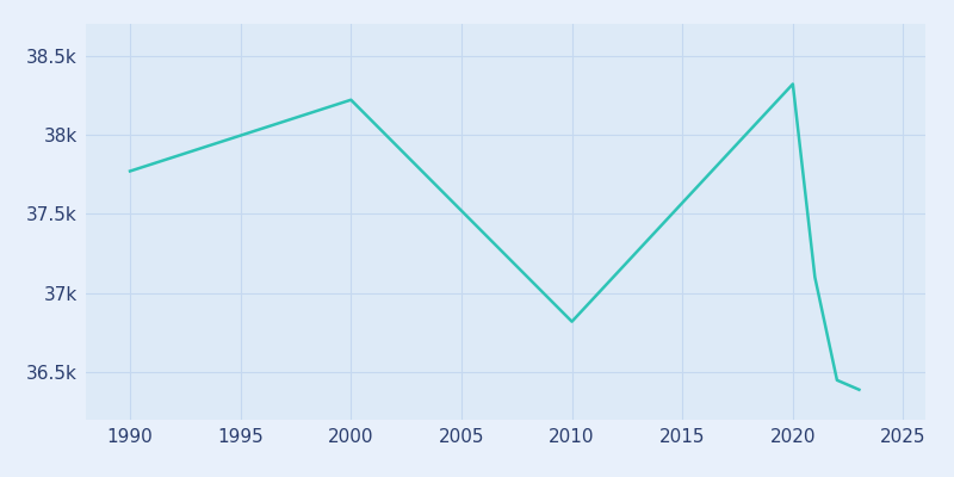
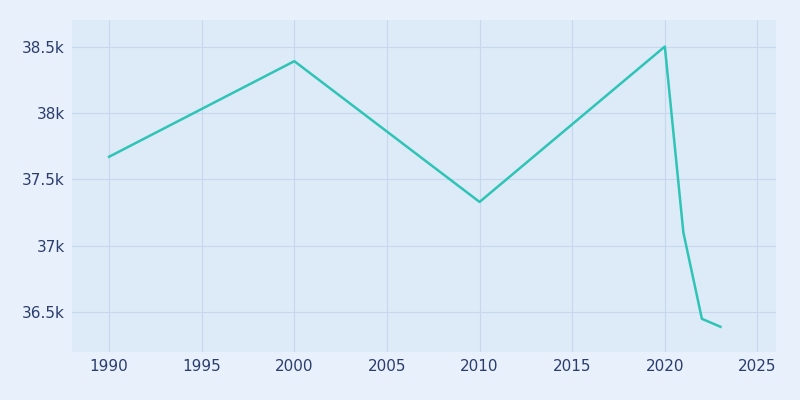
1990: 37.77k -> 37.67k
2000: 38.22k -> 38.39k
2010: 36.82k -> 37.33k
2020: 38.32k -> 38.50k
